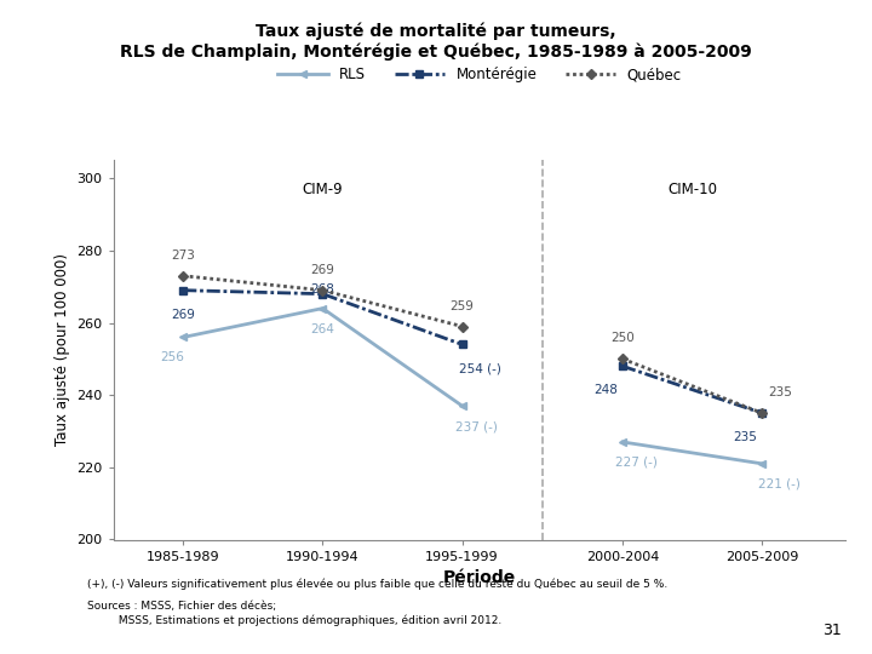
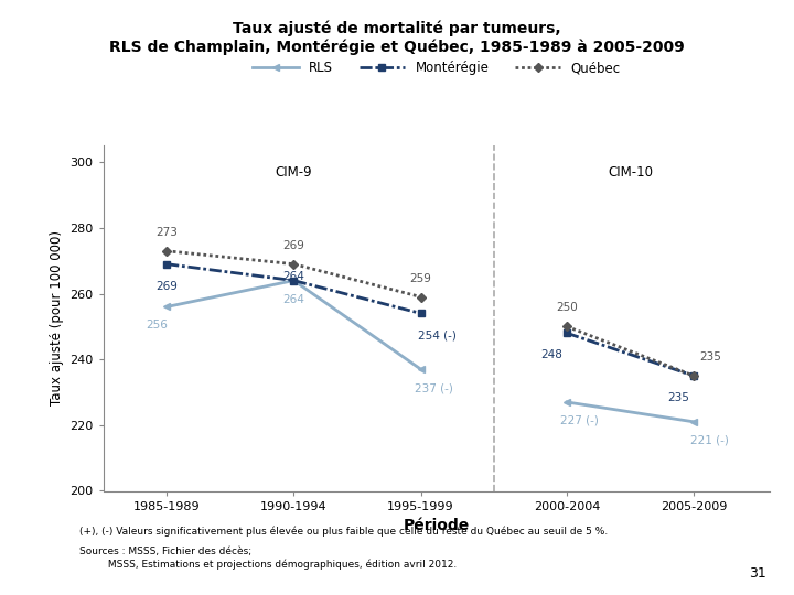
Montérégie/1990-1994: 268 -> 264
